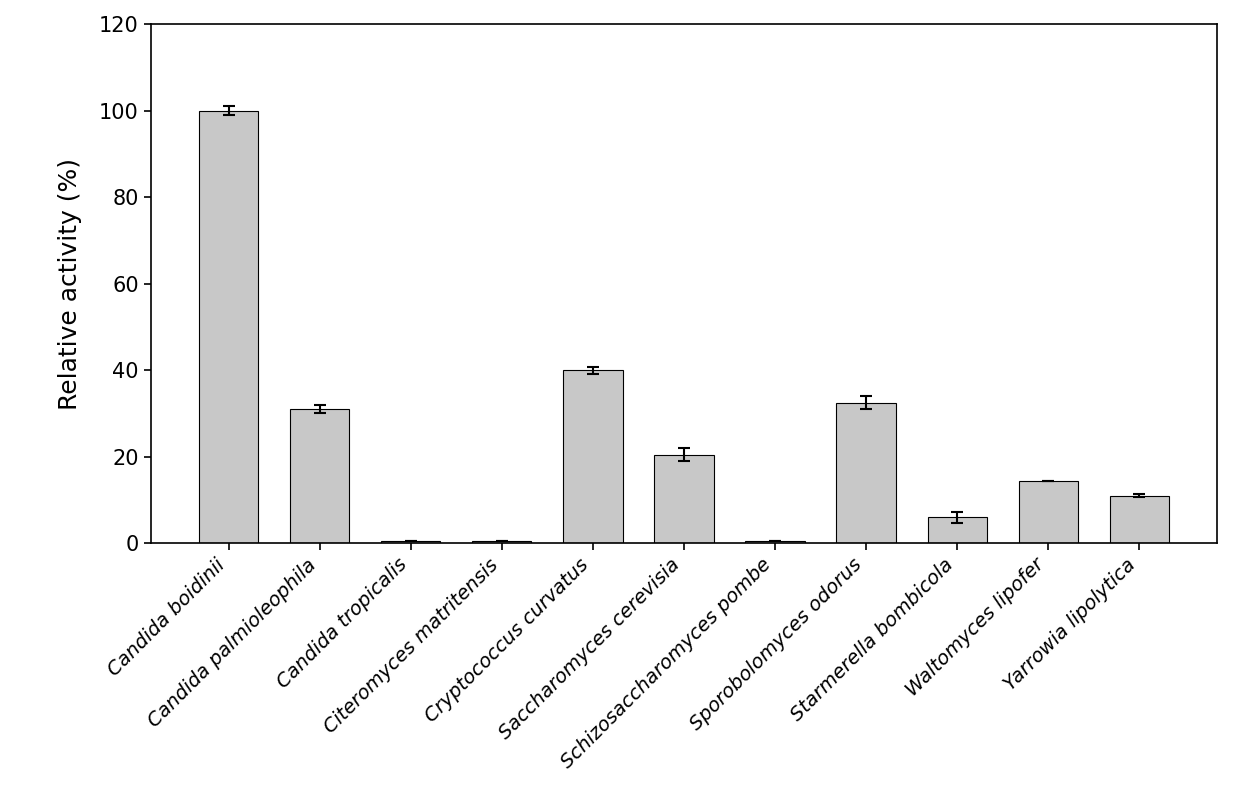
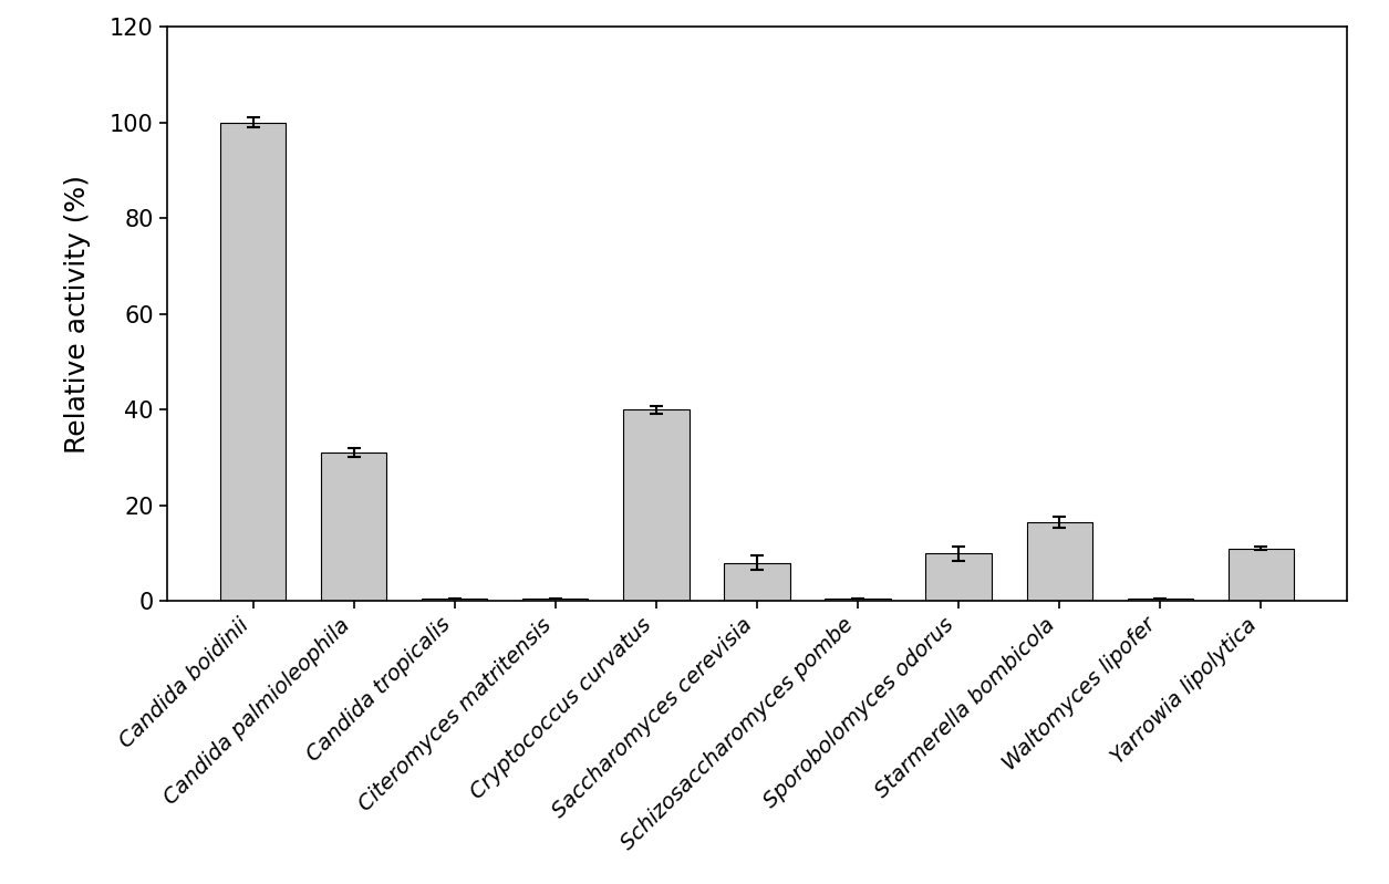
Saccharomyces cerevisia: 20.5 -> 8.0
Sporobolomyces odorus: 32.5 -> 10.0
Starmerella bombicola: 6.0 -> 16.5
Waltomyces lipofer: 14.5 -> 0.5
